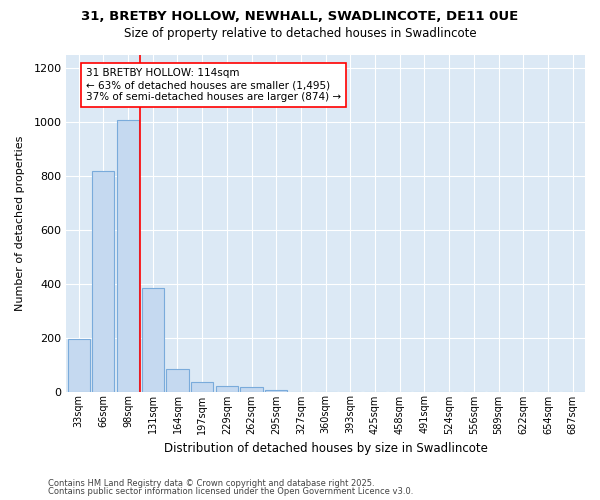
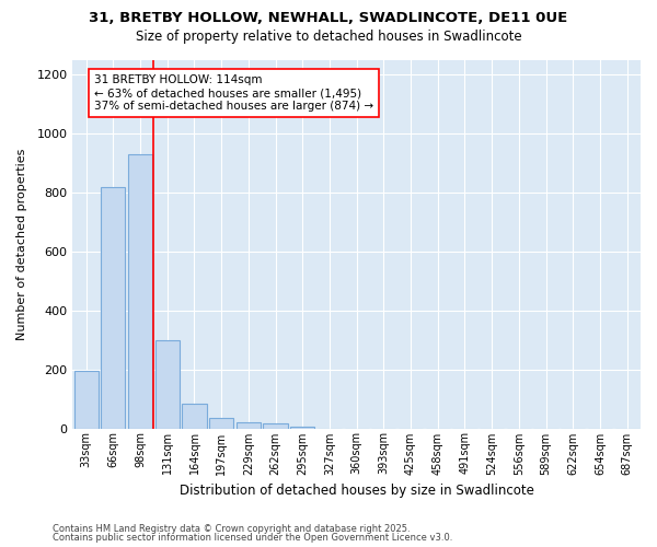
98sqm: 1010 -> 930
131sqm: 385 -> 300
